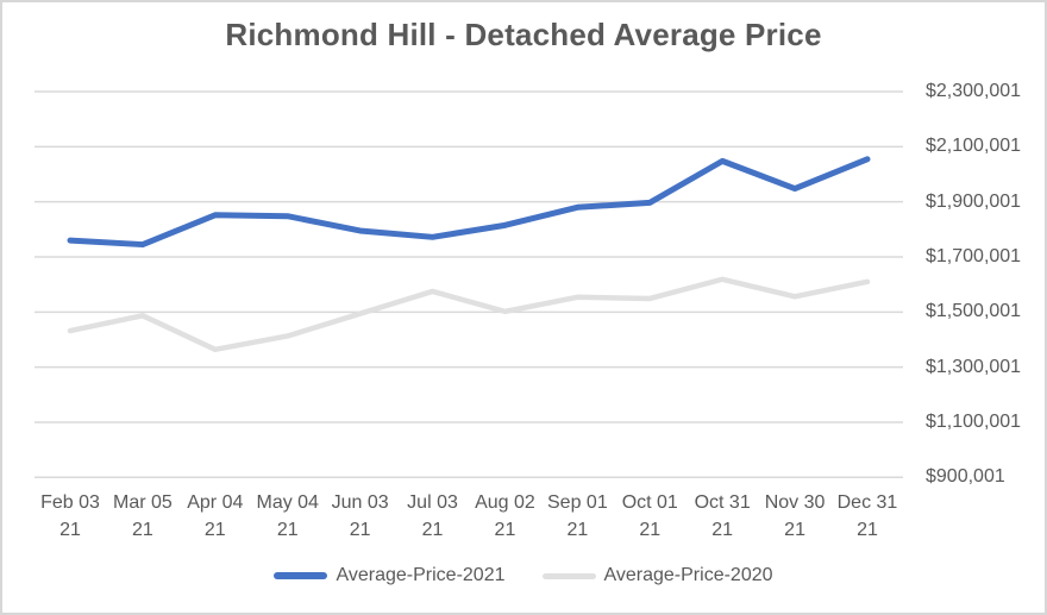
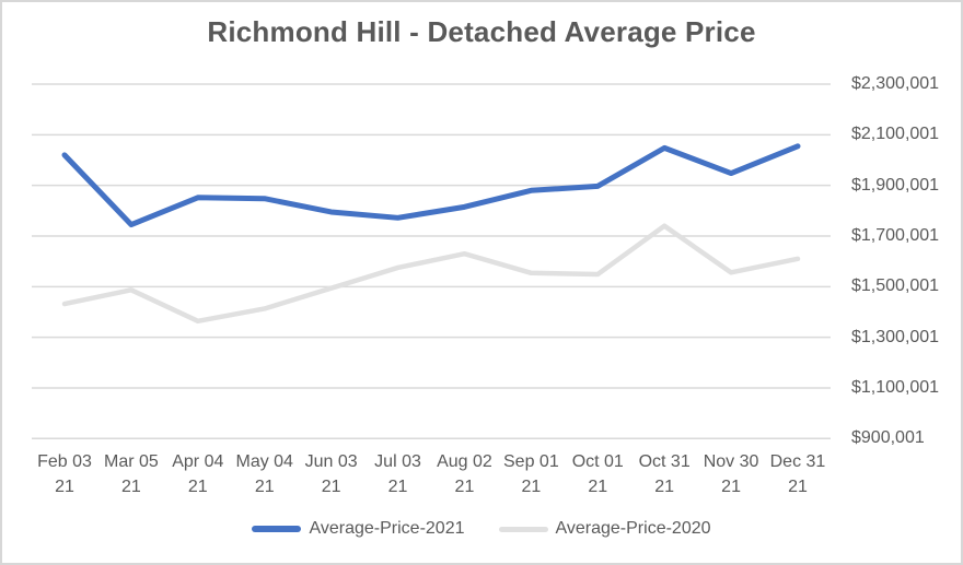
Average-Price-2021/Feb 03 21: $1760000 -> $2020000
Average-Price-2020/Aug 02 21: $1500000 -> $1630000
Average-Price-2020/Oct 31 21: $1620000 -> $1740000
